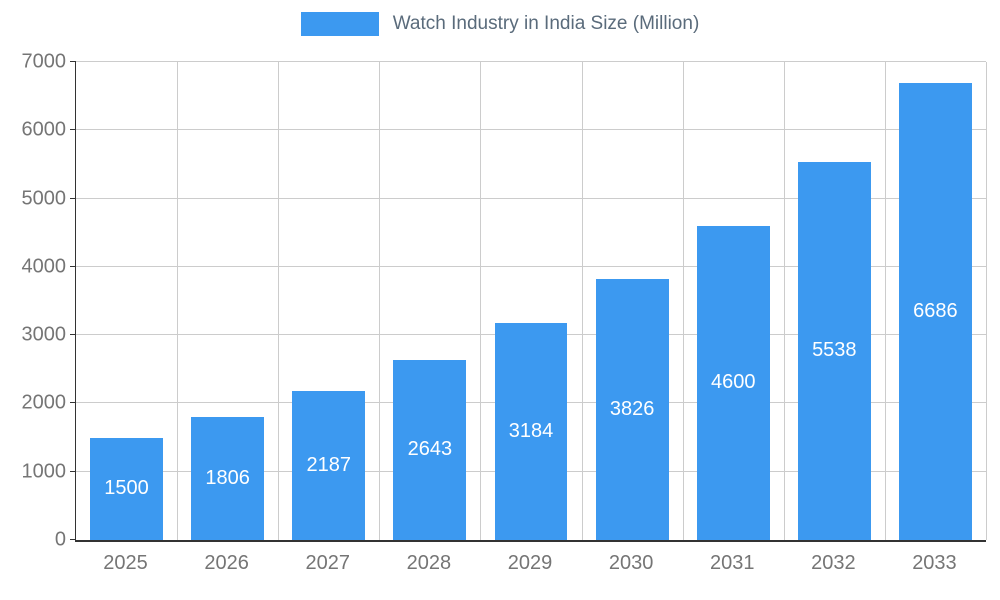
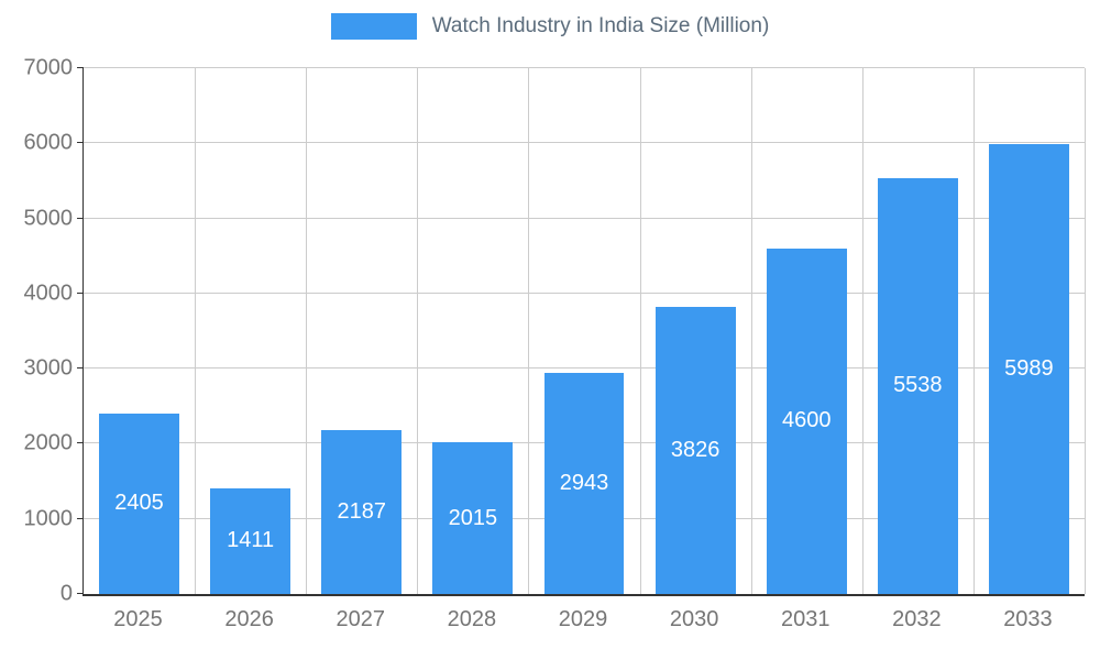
2025: 1500 -> 2405
2026: 1806 -> 1411
2028: 2643 -> 2015
2029: 3184 -> 2943
2033: 6686 -> 5989
